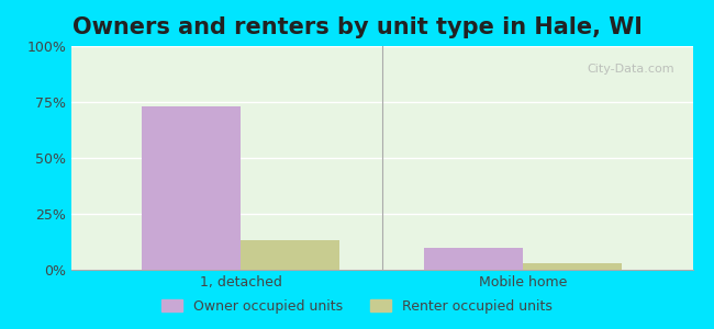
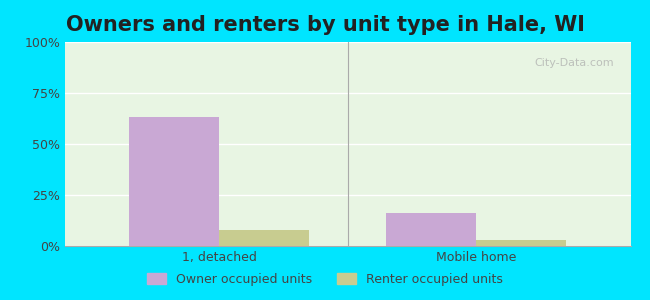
Owner occupied units/1, detached: 73% -> 63%
Renter occupied units/1, detached: 13% -> 8%
Owner occupied units/Mobile home: 10% -> 16%
